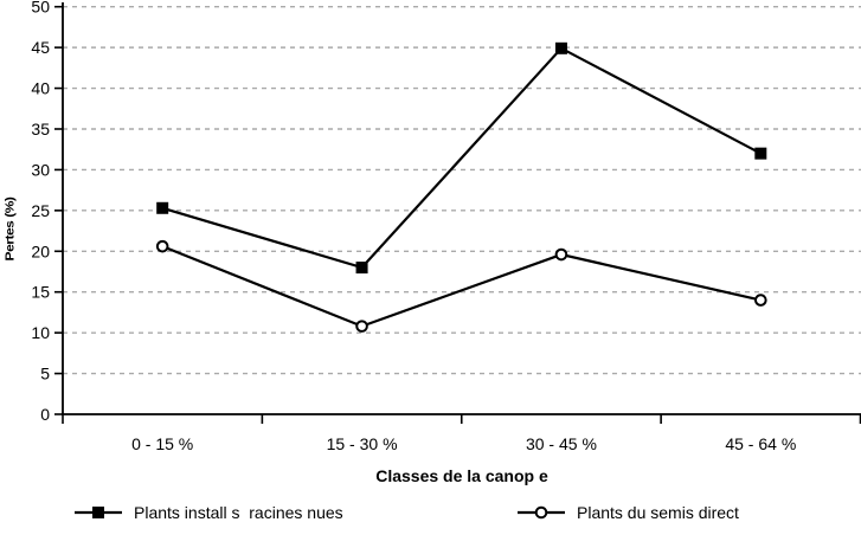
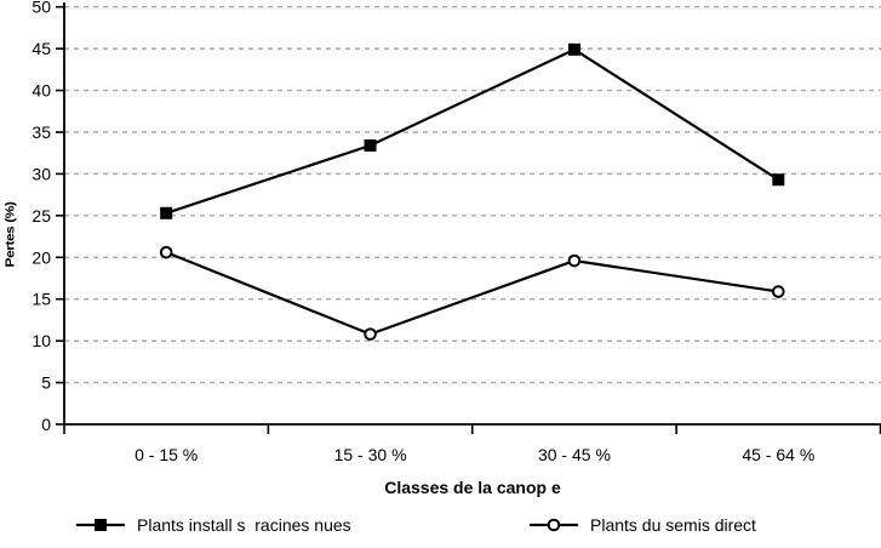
Plants install s racines nues/15 - 30 %: 18 -> 33
Plants install s racines nues/45 - 64 %: 32 -> 29
Plants du semis direct/45 - 64 %: 14 -> 16
